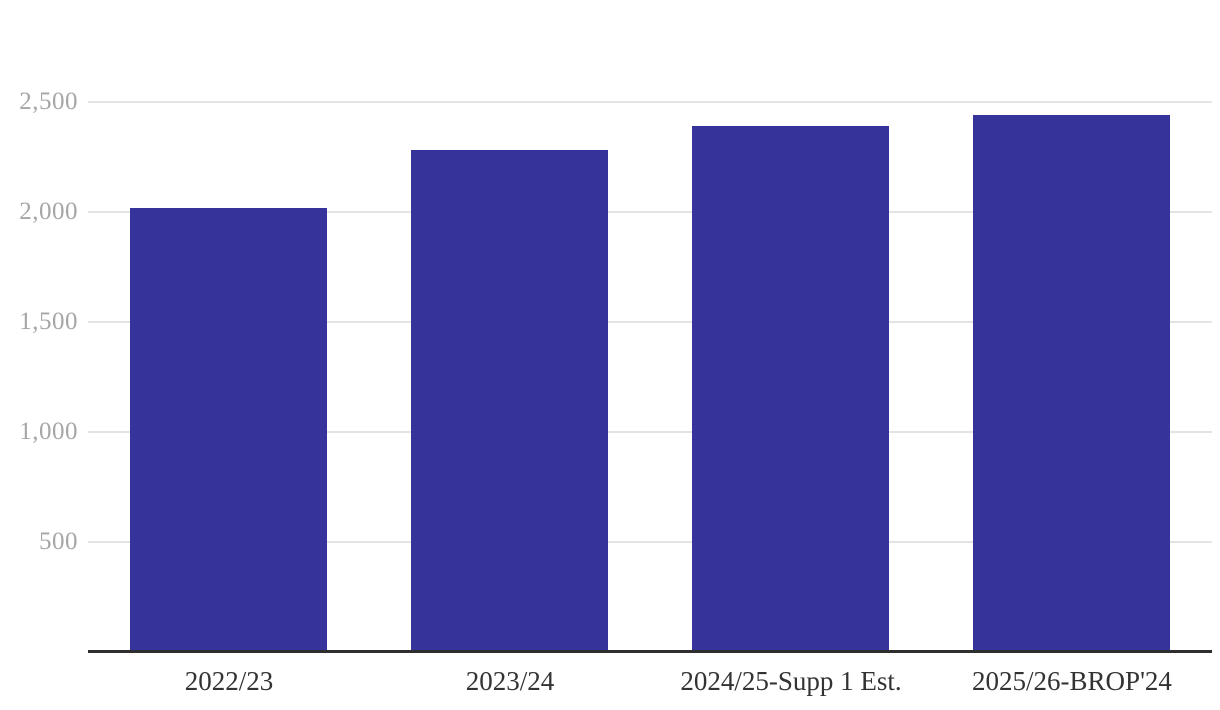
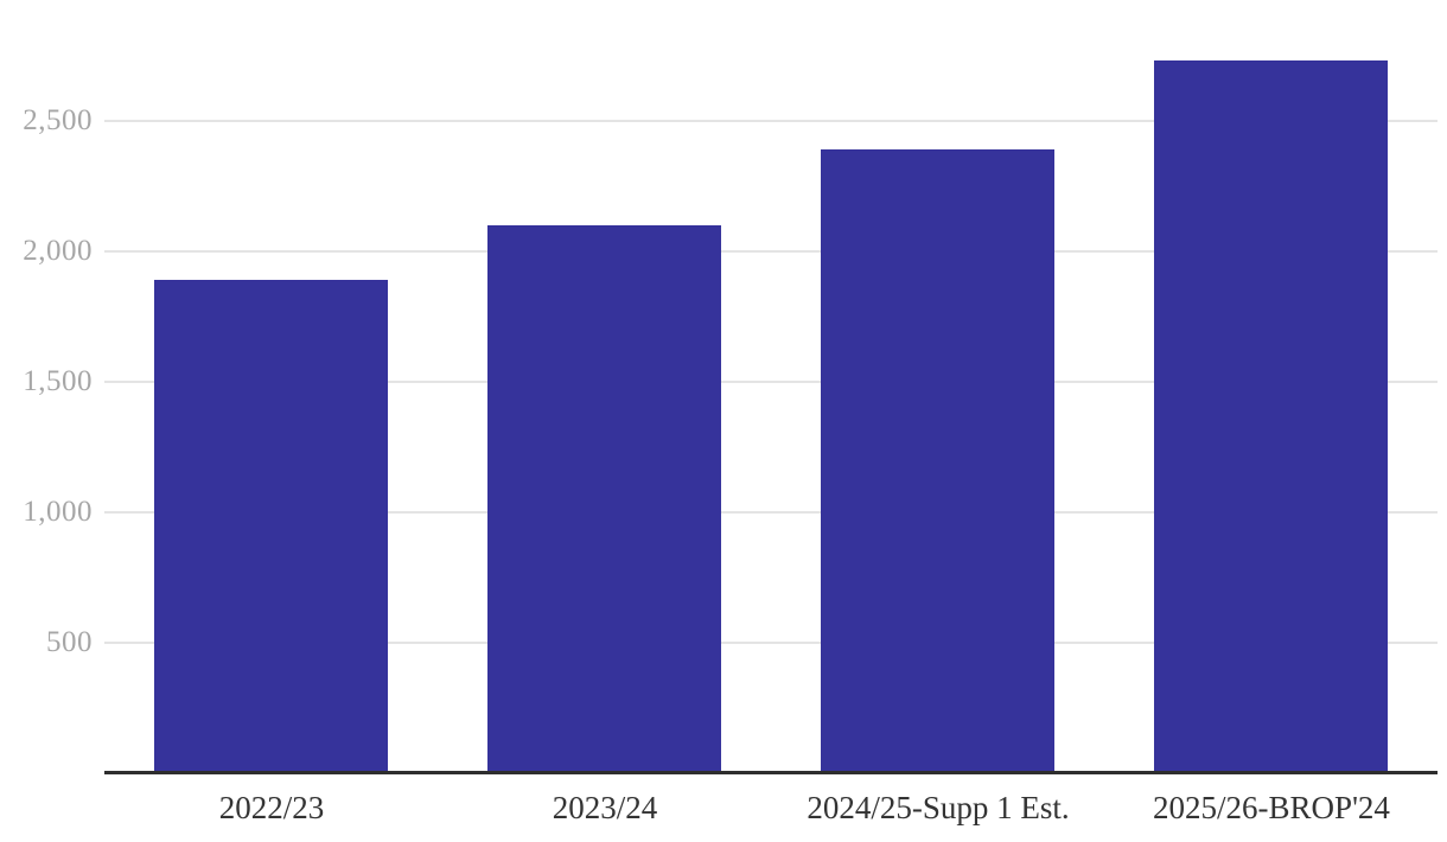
2022/23: 2020 -> 1890
2023/24: 2280 -> 2100
2025/26-BROP'24: 2440 -> 2730
